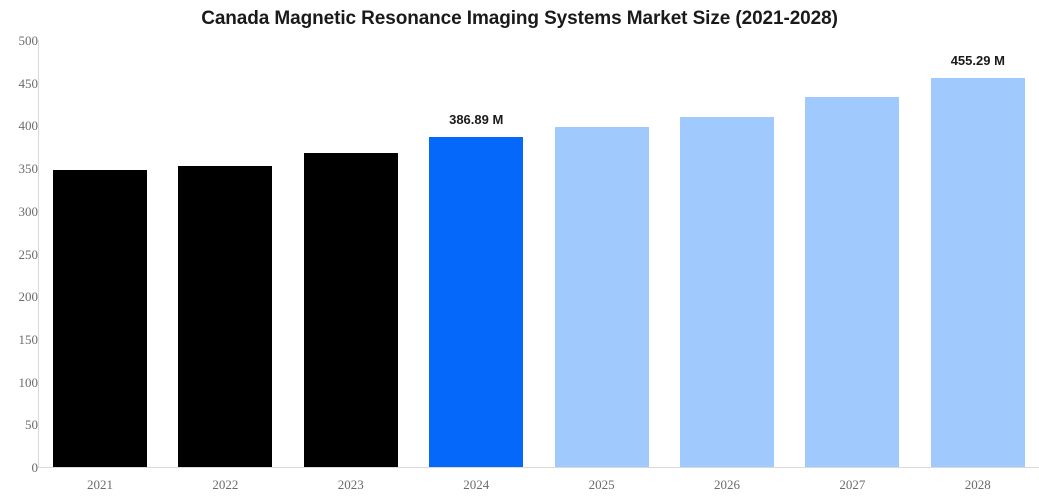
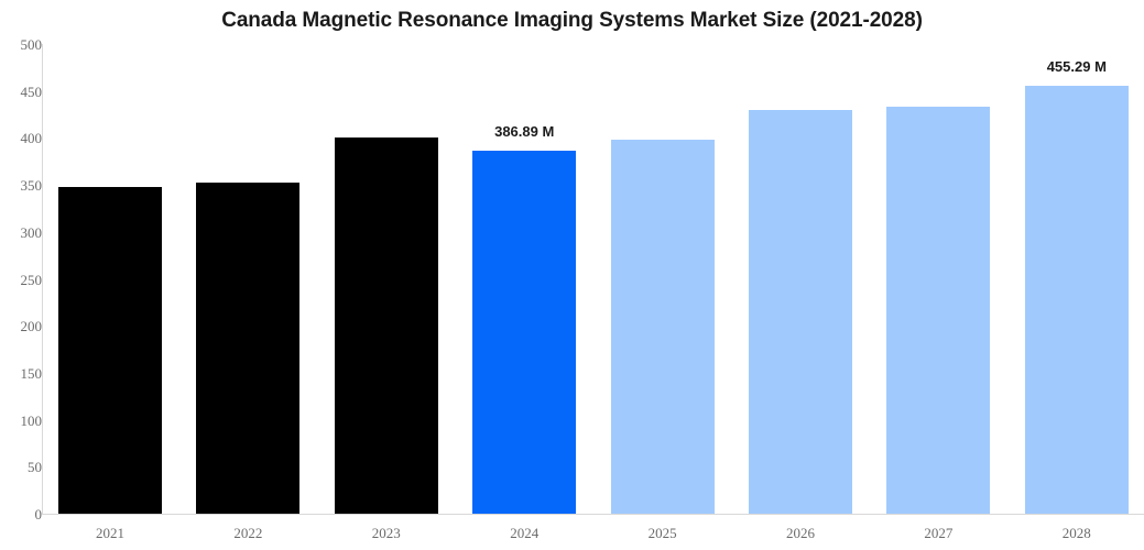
2023: 370 -> 400
2026: 410 -> 430
